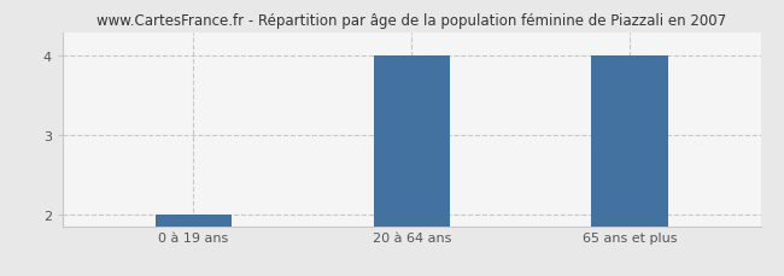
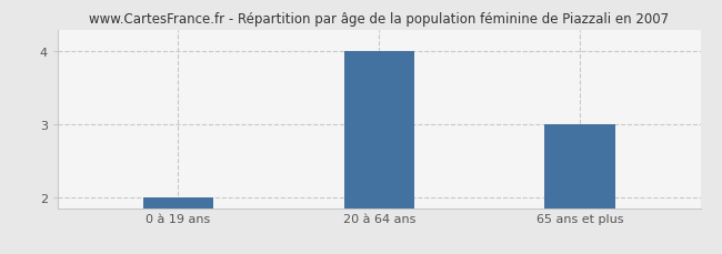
65 ans et plus: 4 -> 3
